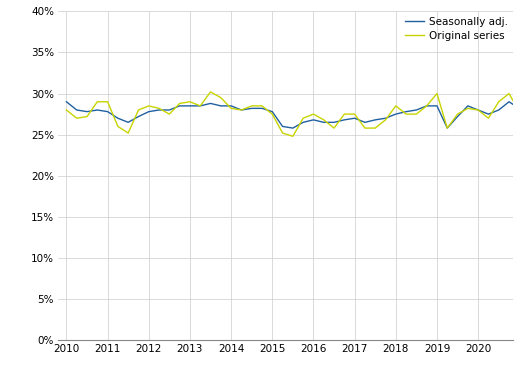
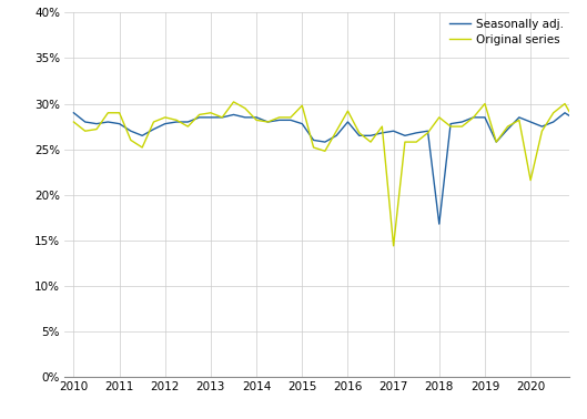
Original series/2015: 27.5% -> 29.8%
Original series/2016: 27.5% -> 29.2%
Seasonally adj./2016: 26.8% -> 28.0%
Original series/2017: 27.5% -> 14.4%
Seasonally adj./2018: 27.5% -> 16.8%
Original series/2020: 28.0% -> 21.6%
